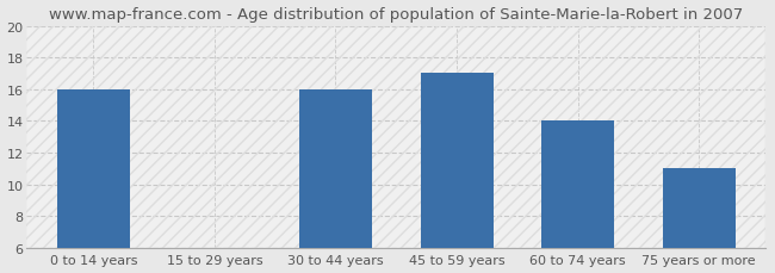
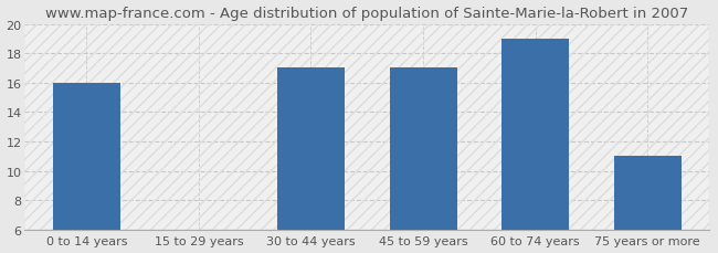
30 to 44 years: 16 -> 17
60 to 74 years: 14 -> 19
